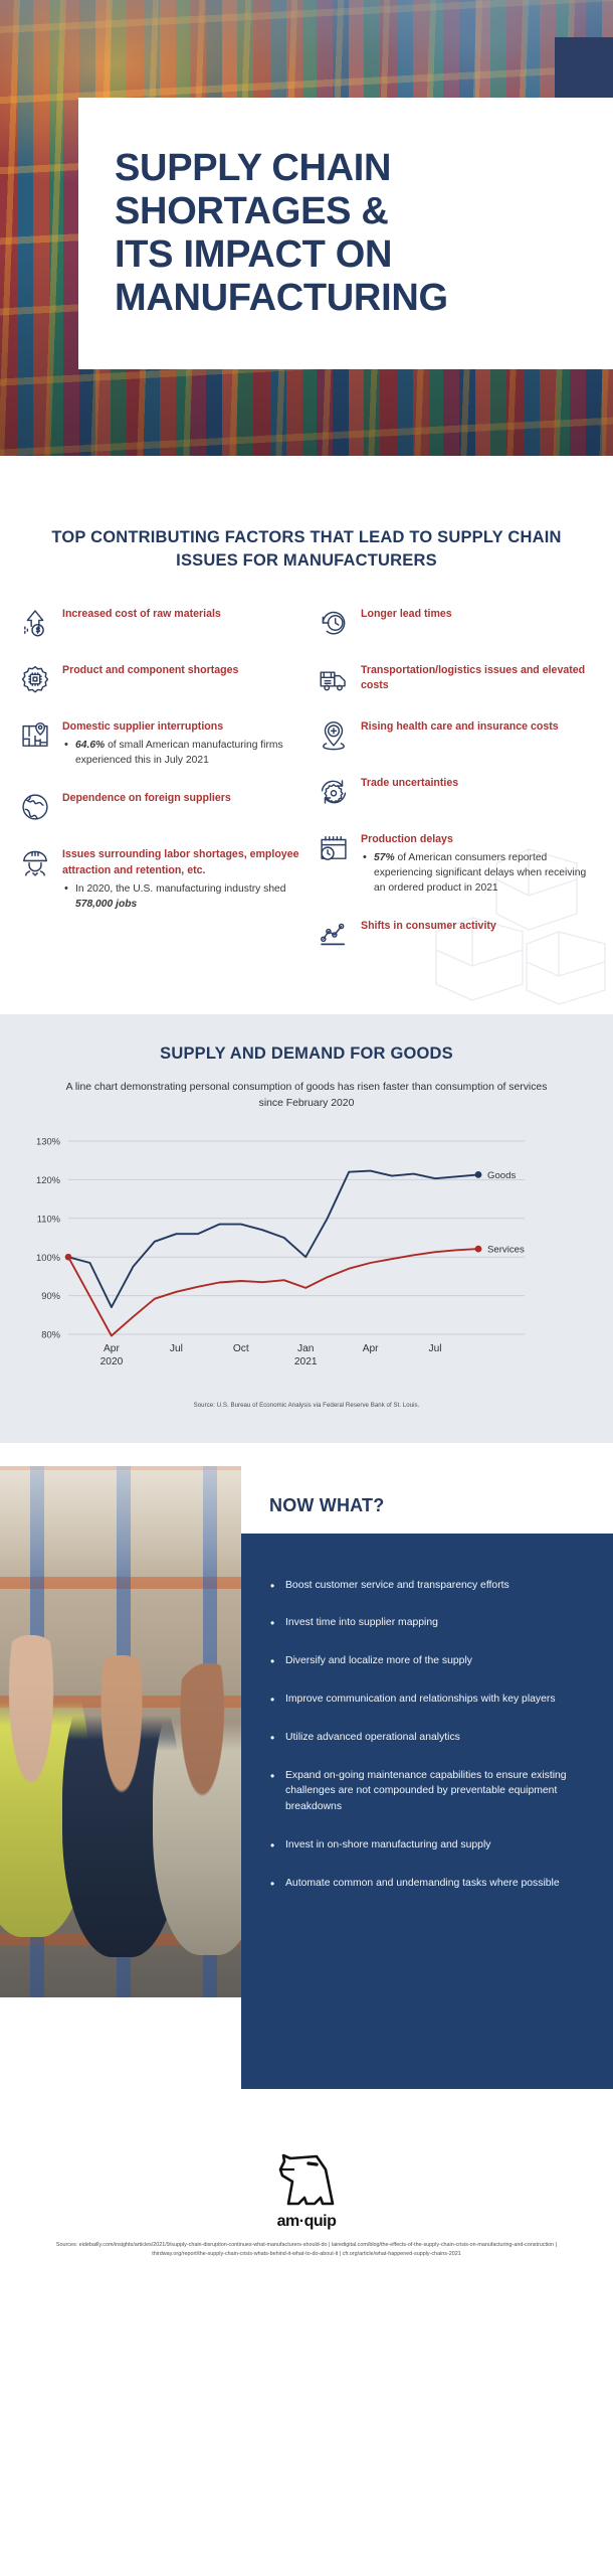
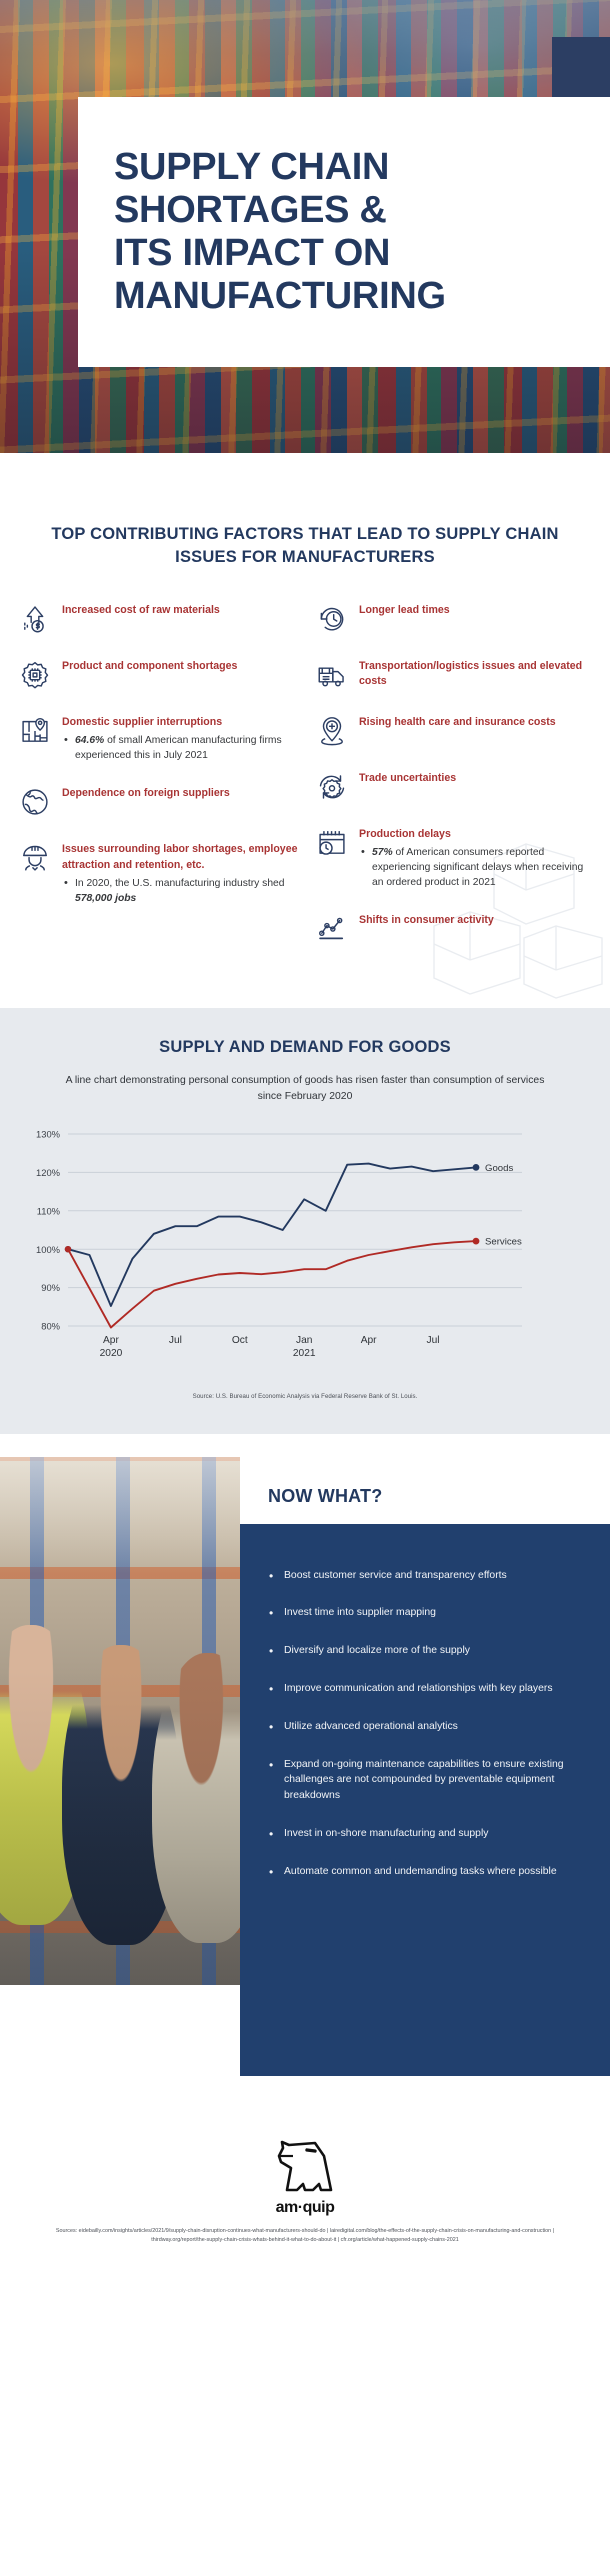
Goods/Apr 2020: 87% -> 85%
Goods/Jan 2021: 100% -> 113%
Services/Jan 2021: 92% -> 95%
